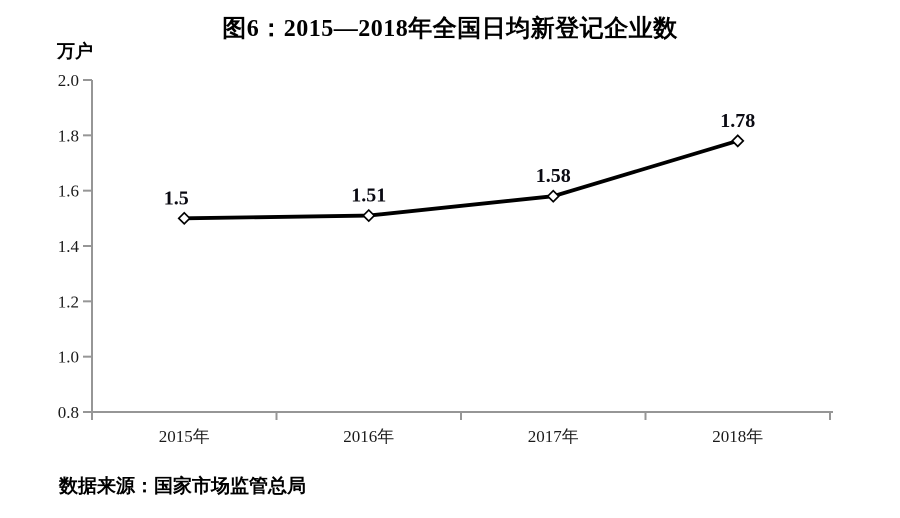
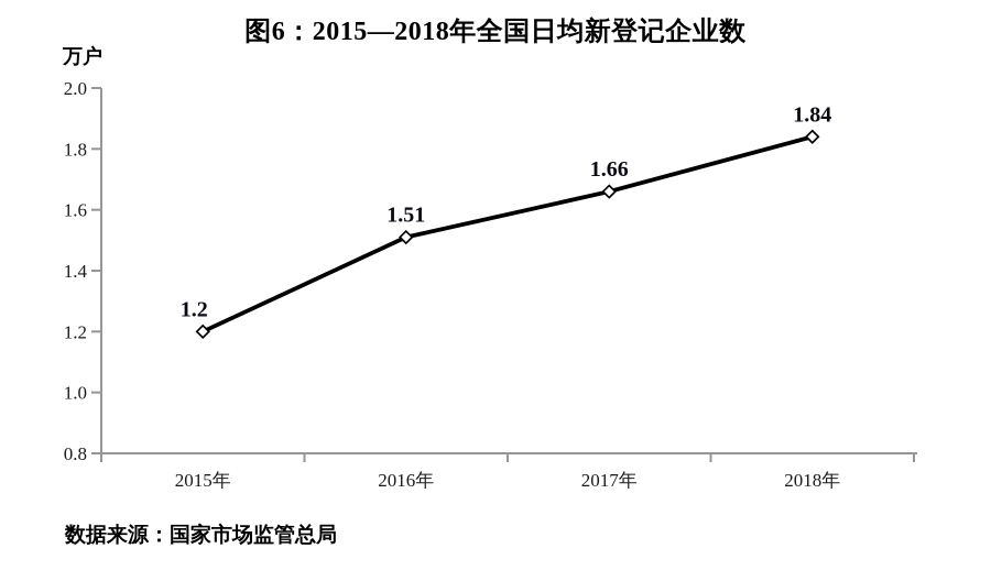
2015年: 1.5 -> 1.2
2017年: 1.58 -> 1.66
2018年: 1.78 -> 1.84
